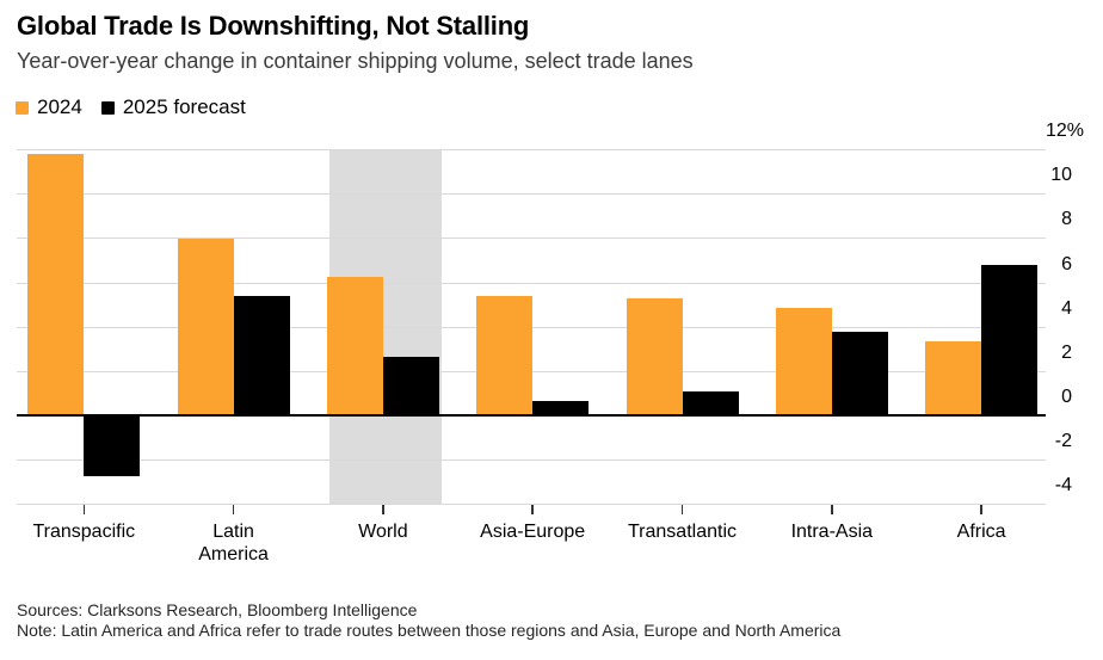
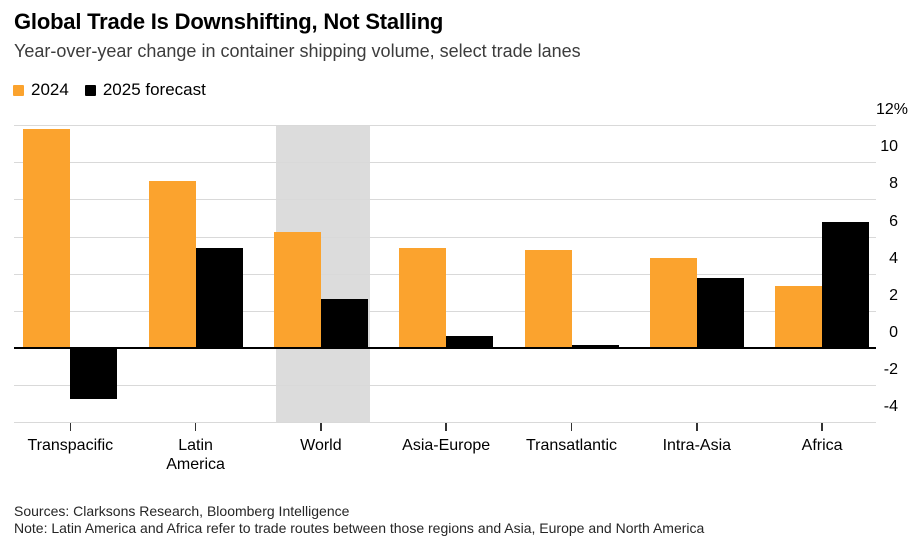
2024/Latin America: 7.9 -> 8.9
2025 forecast/Transatlantic: 1.0 -> 0.1
